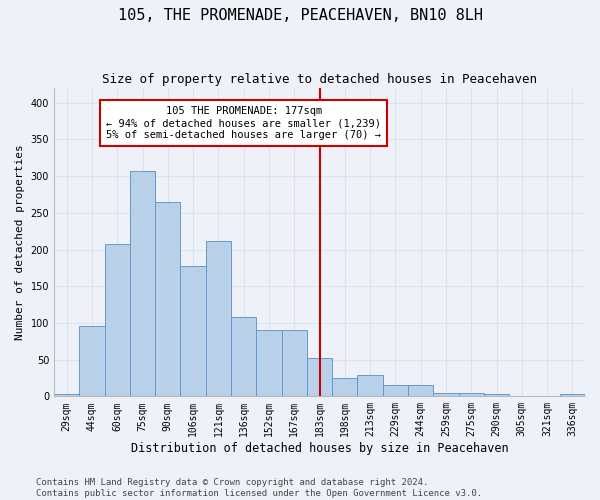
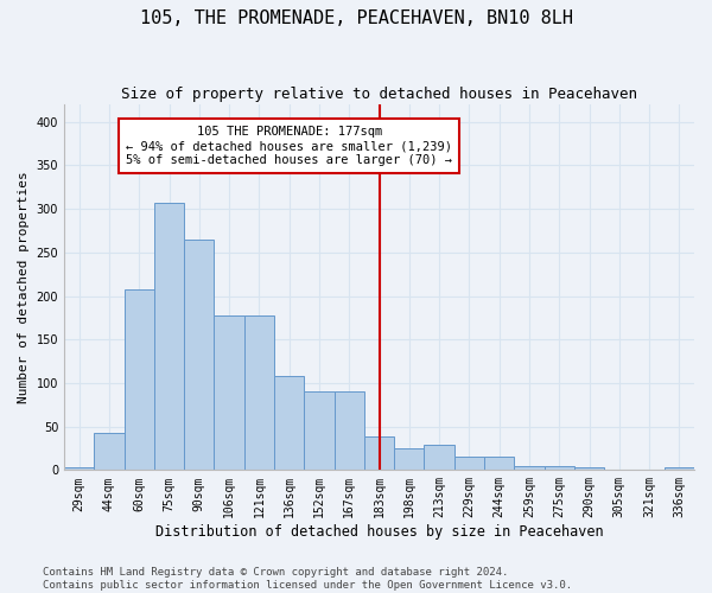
44sqm: 96 -> 43
121sqm: 212 -> 178
183sqm: 52 -> 38
